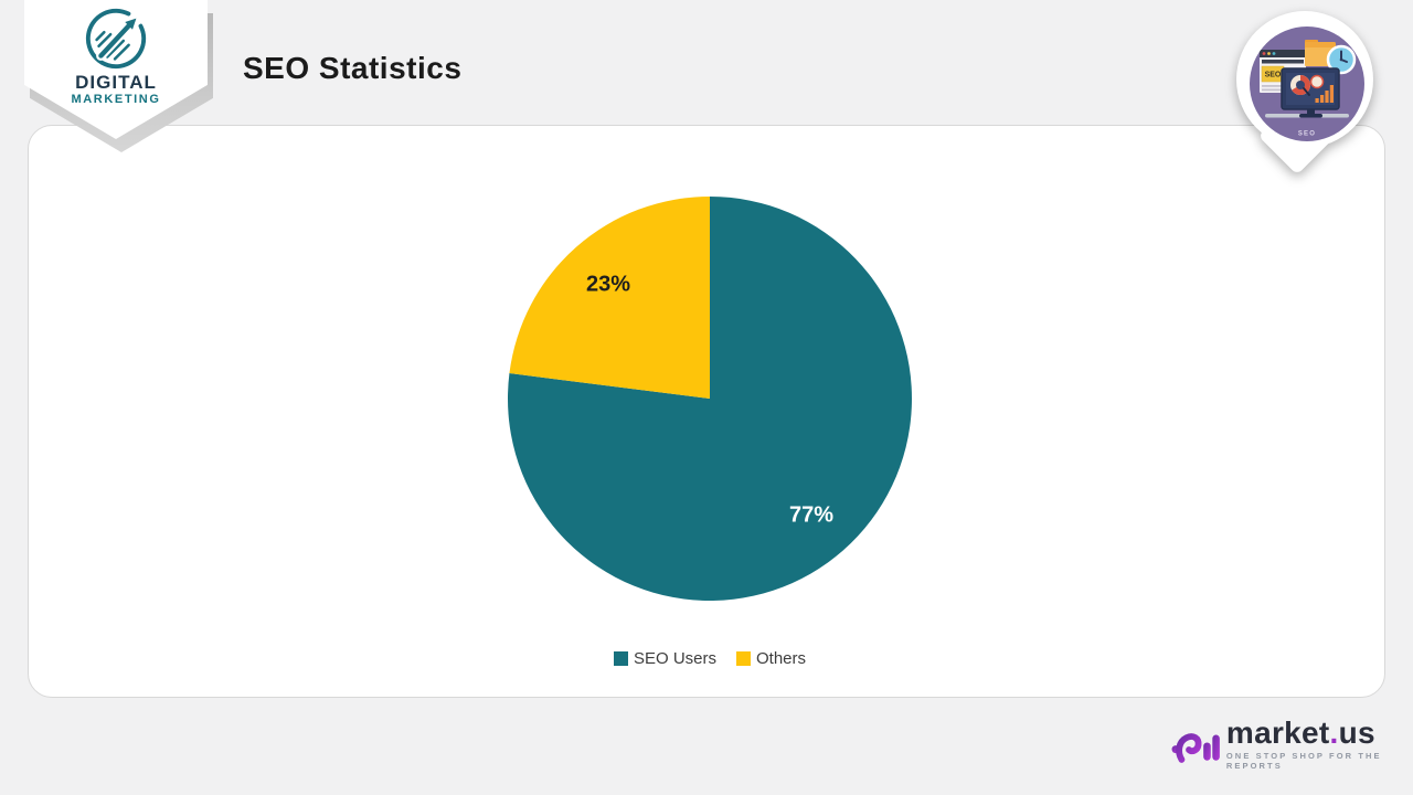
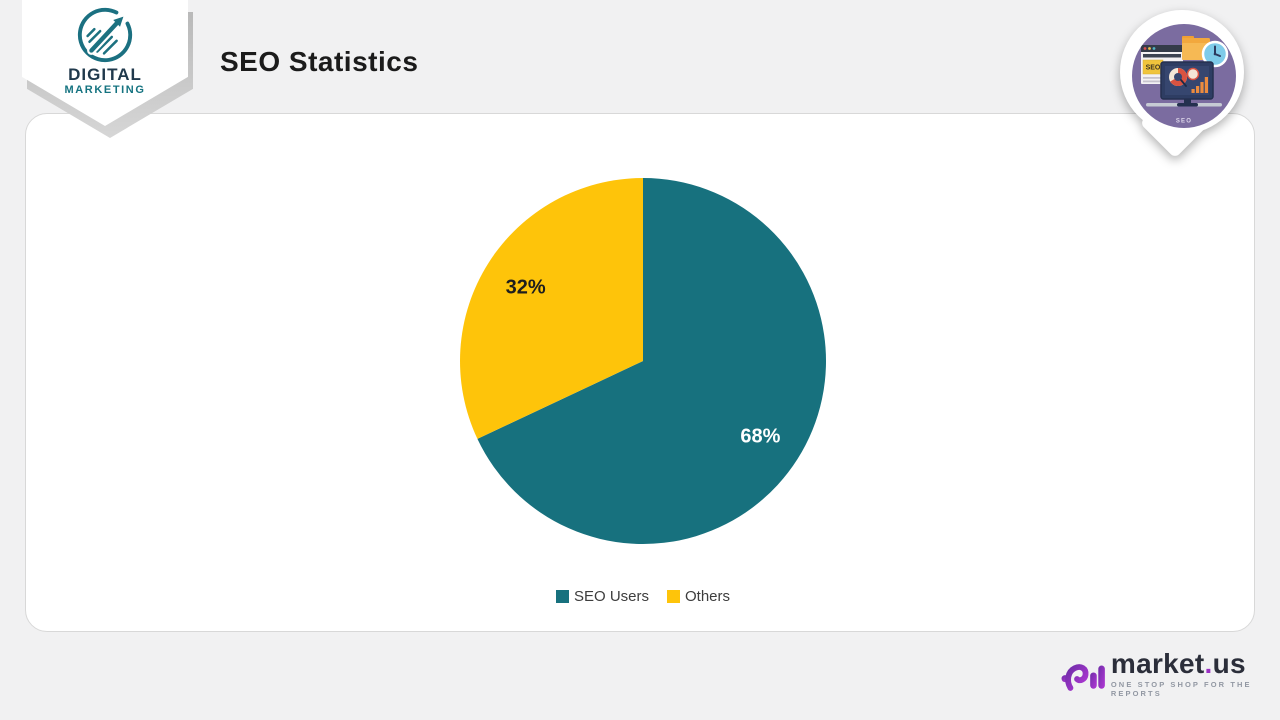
SEO Users: 77% -> 68%
Others: 23% -> 32%
